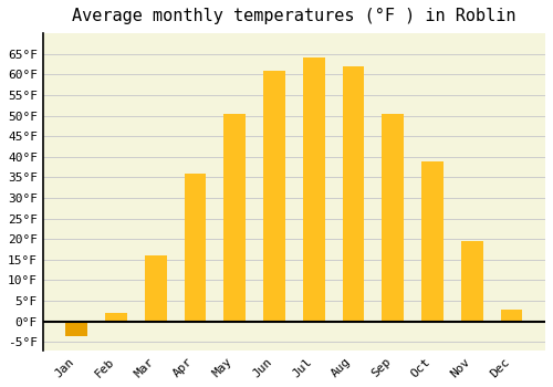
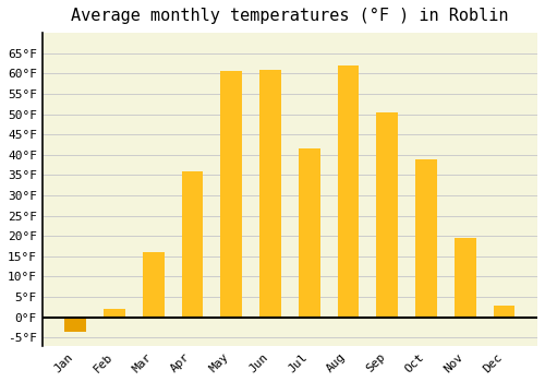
May: 50.5°F -> 60.5°F
Jul: 64.0°F -> 41.5°F
